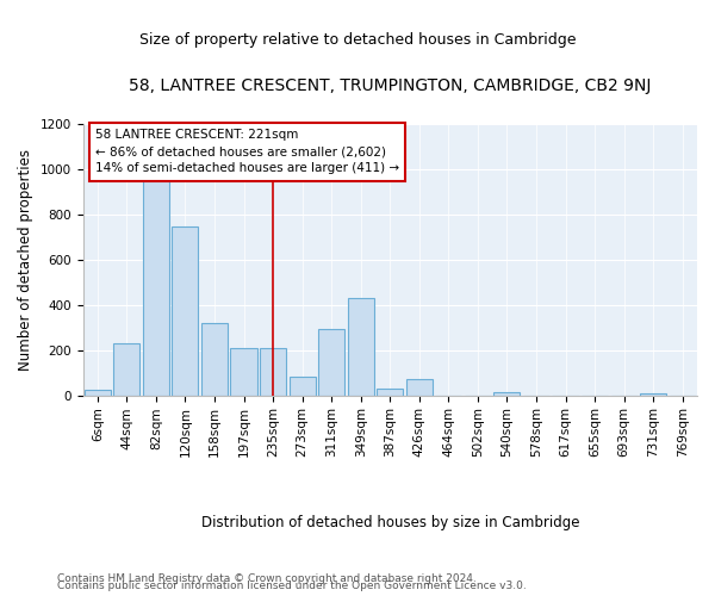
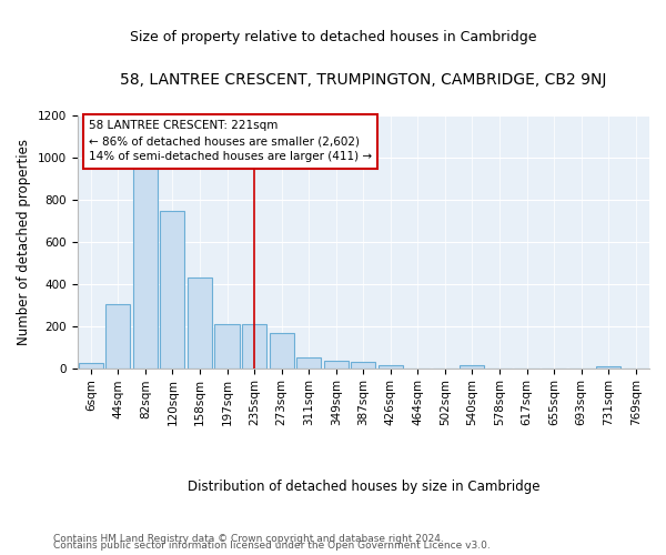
44sqm: 230 -> 300
158sqm: 320 -> 430
273sqm: 80 -> 160
311sqm: 290 -> 50
349sqm: 430 -> 40
426sqm: 70 -> 20
